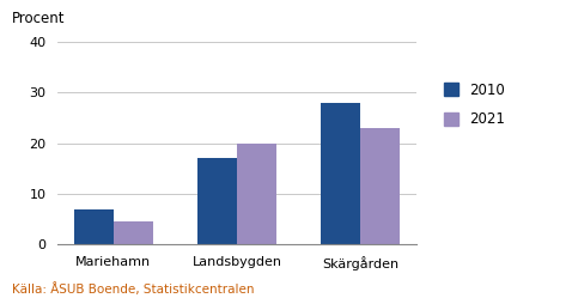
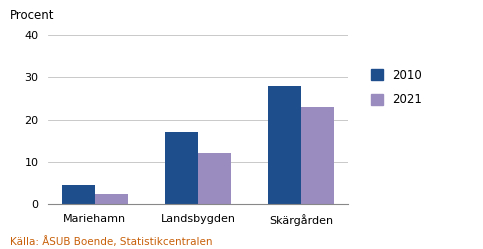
2010/Mariehamn: 7.0 -> 4.5
2021/Mariehamn: 4.5 -> 2.5
2021/Landsbygden: 20.0 -> 12.0
